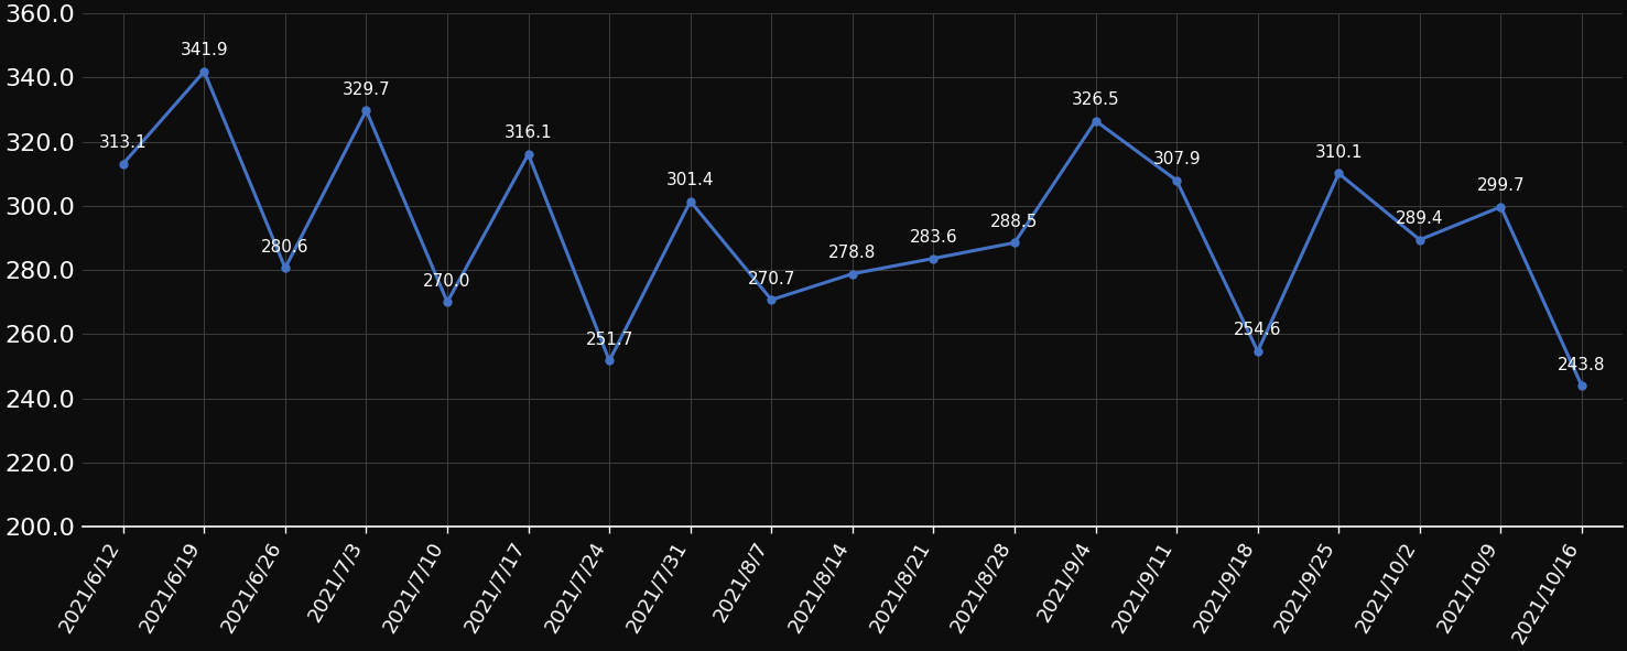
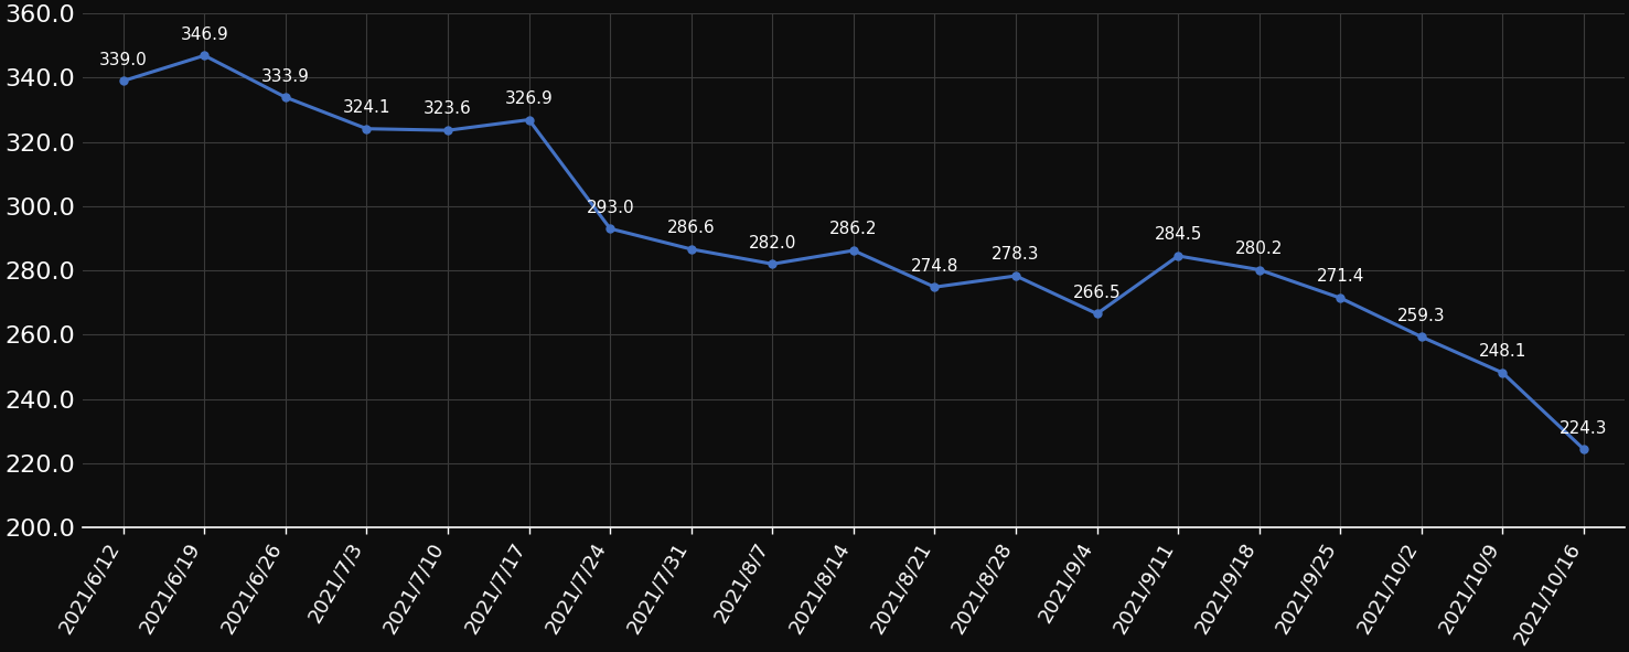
2021/6/12: 313.1 -> 339.0
2021/6/19: 341.9 -> 346.9
2021/6/26: 280.6 -> 333.9
2021/7/3: 329.7 -> 324.1
2021/7/10: 270.0 -> 323.6
2021/7/17: 316.1 -> 326.9
2021/7/24: 251.7 -> 293.0
2021/7/31: 301.4 -> 286.6
2021/8/7: 270.7 -> 282.0
2021/8/14: 278.8 -> 286.2
2021/8/21: 283.6 -> 274.8
2021/8/28: 288.5 -> 278.3
2021/9/4: 326.5 -> 266.5
2021/9/11: 307.9 -> 284.5
2021/9/18: 254.6 -> 280.2
2021/9/25: 310.1 -> 271.4
2021/10/2: 289.4 -> 259.3
2021/10/9: 299.7 -> 248.1
2021/10/16: 243.8 -> 224.3
